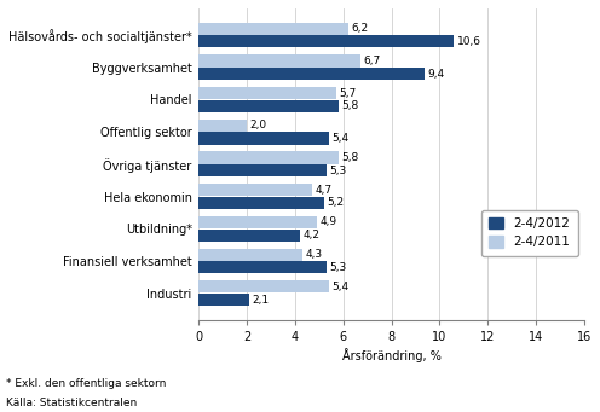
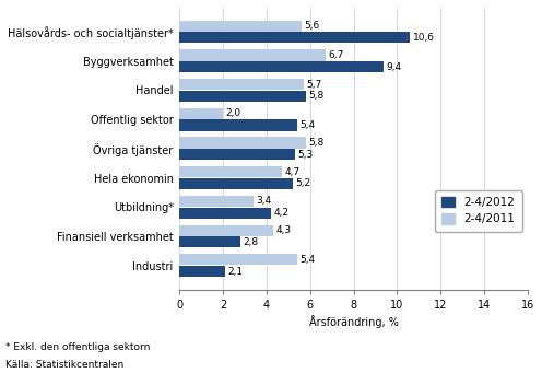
2-4/2011/Hälsovårds- och socialtjänster*: 6,2 -> 5,6
2-4/2011/Utbildning*: 4,9 -> 3,4
2-4/2012/Finansiell verksamhet: 5,3 -> 2,8
